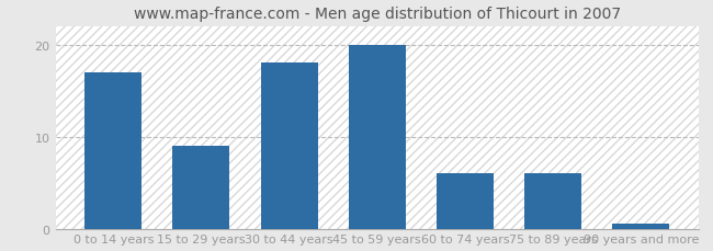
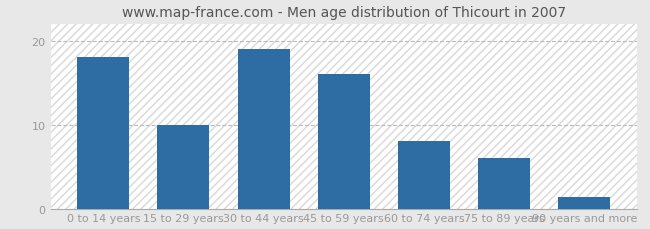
0 to 14 years: 17.0 -> 18.0
15 to 29 years: 9.0 -> 10.0
30 to 44 years: 18.0 -> 19.0
45 to 59 years: 20.0 -> 16.0
60 to 74 years: 6.0 -> 8.0
90 years and more: 0.5 -> 1.4
